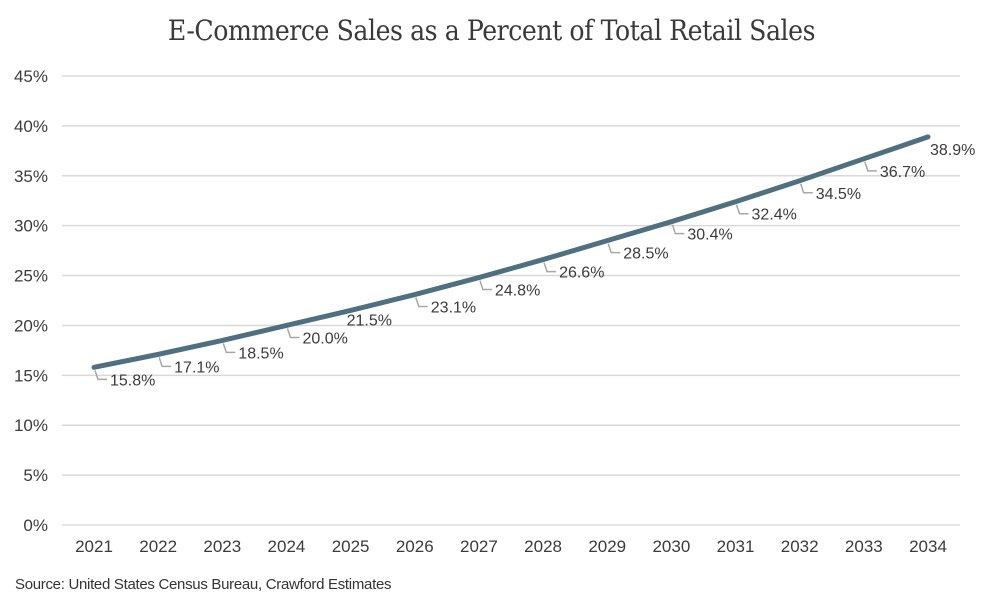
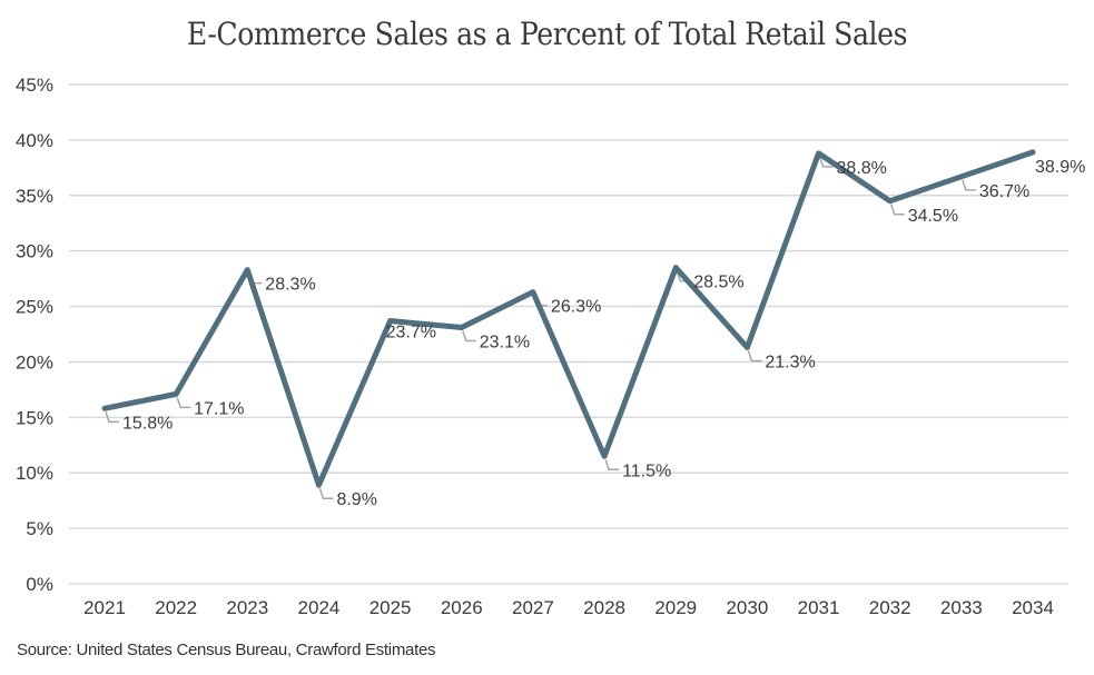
2023: 18.5% -> 28.3%
2024: 20.0% -> 8.9%
2025: 21.5% -> 23.7%
2027: 24.8% -> 26.3%
2028: 26.6% -> 11.5%
2030: 30.4% -> 21.3%
2031: 32.4% -> 38.8%
